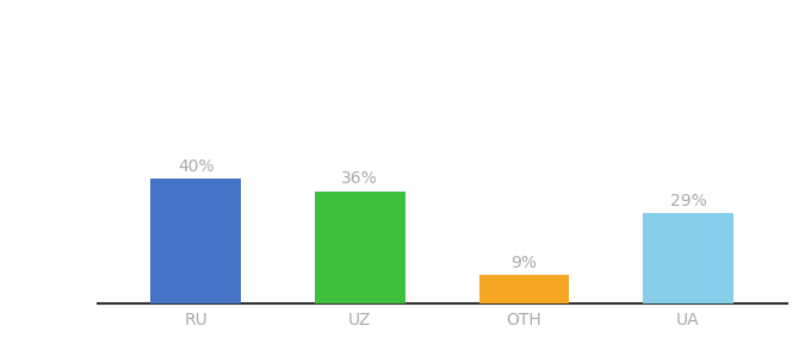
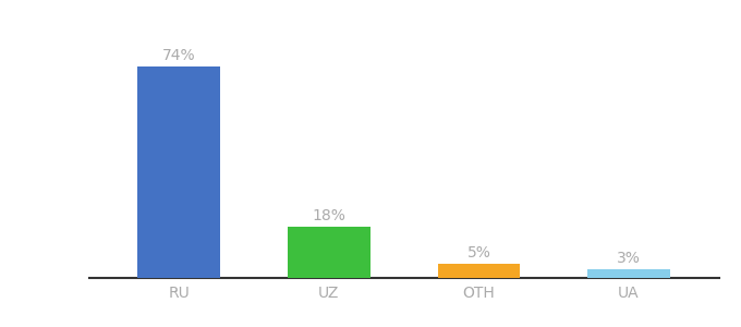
RU: 40% -> 74%
UZ: 36% -> 18%
OTH: 9% -> 5%
UA: 29% -> 3%
